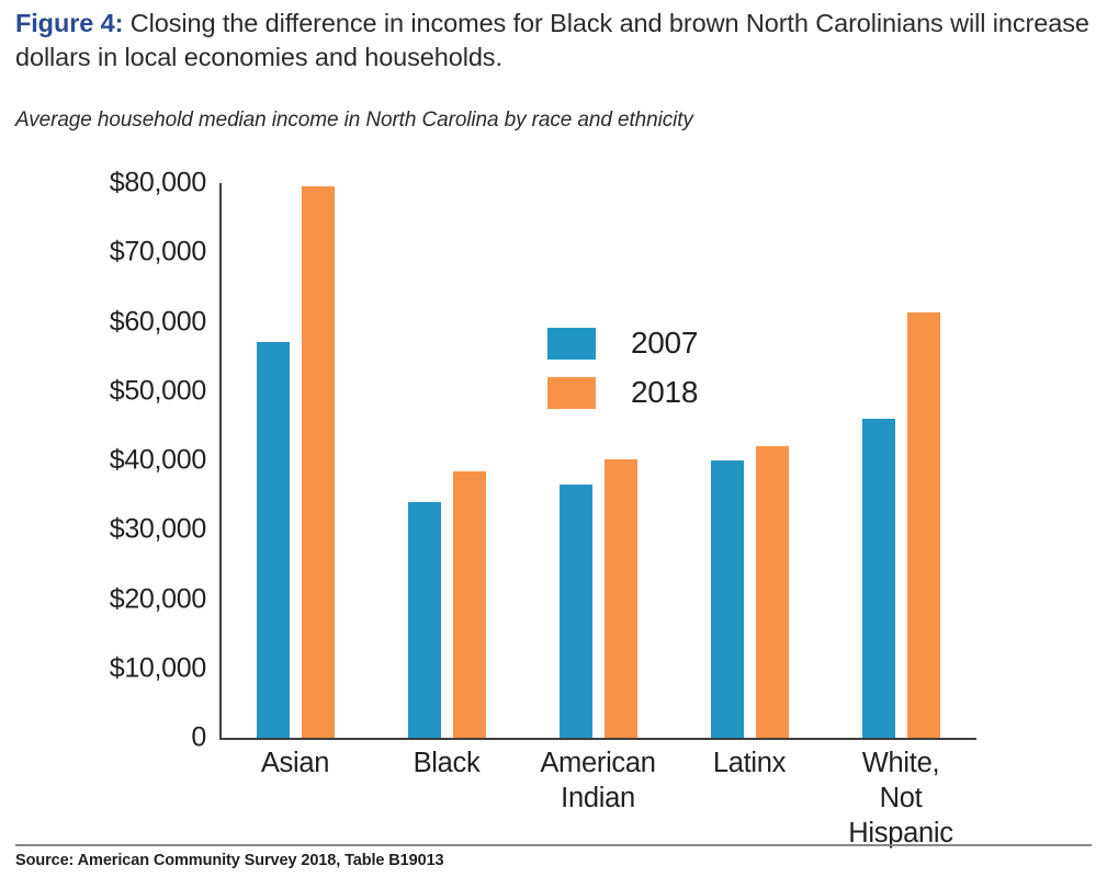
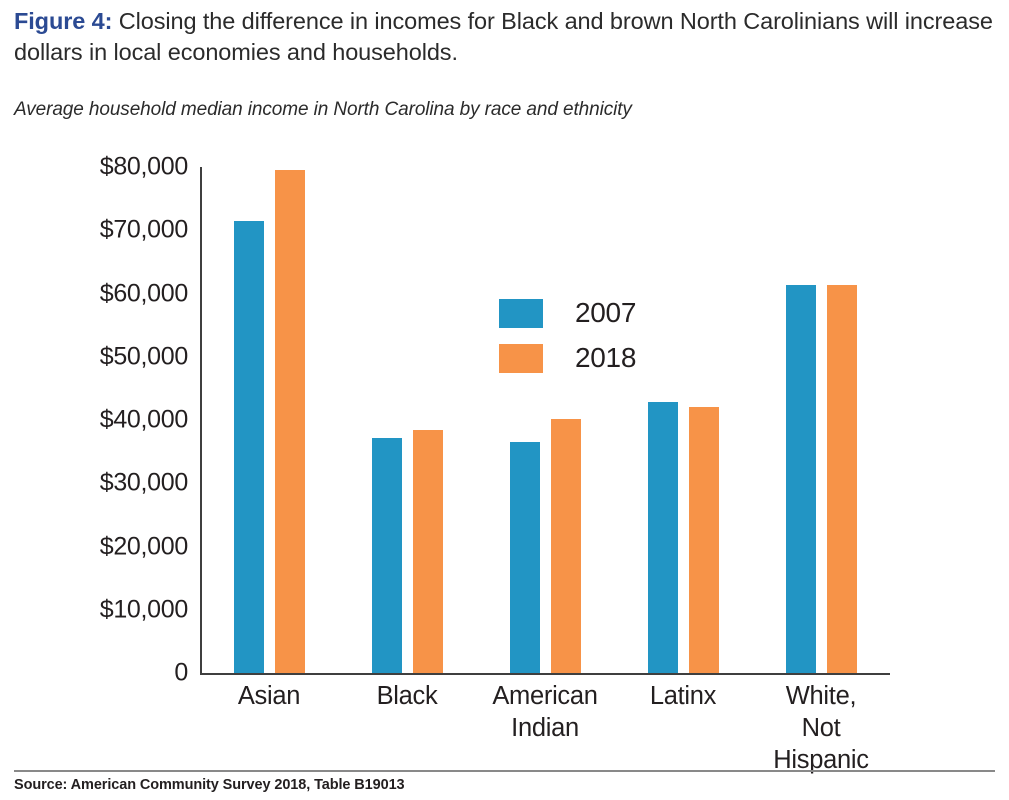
2007/Asian: $57000 -> $72000
2007/Black: $34000 -> $37000
2007/Latinx: $40000 -> $43000
2007/White, Not Hispanic: $46000 -> $61000
